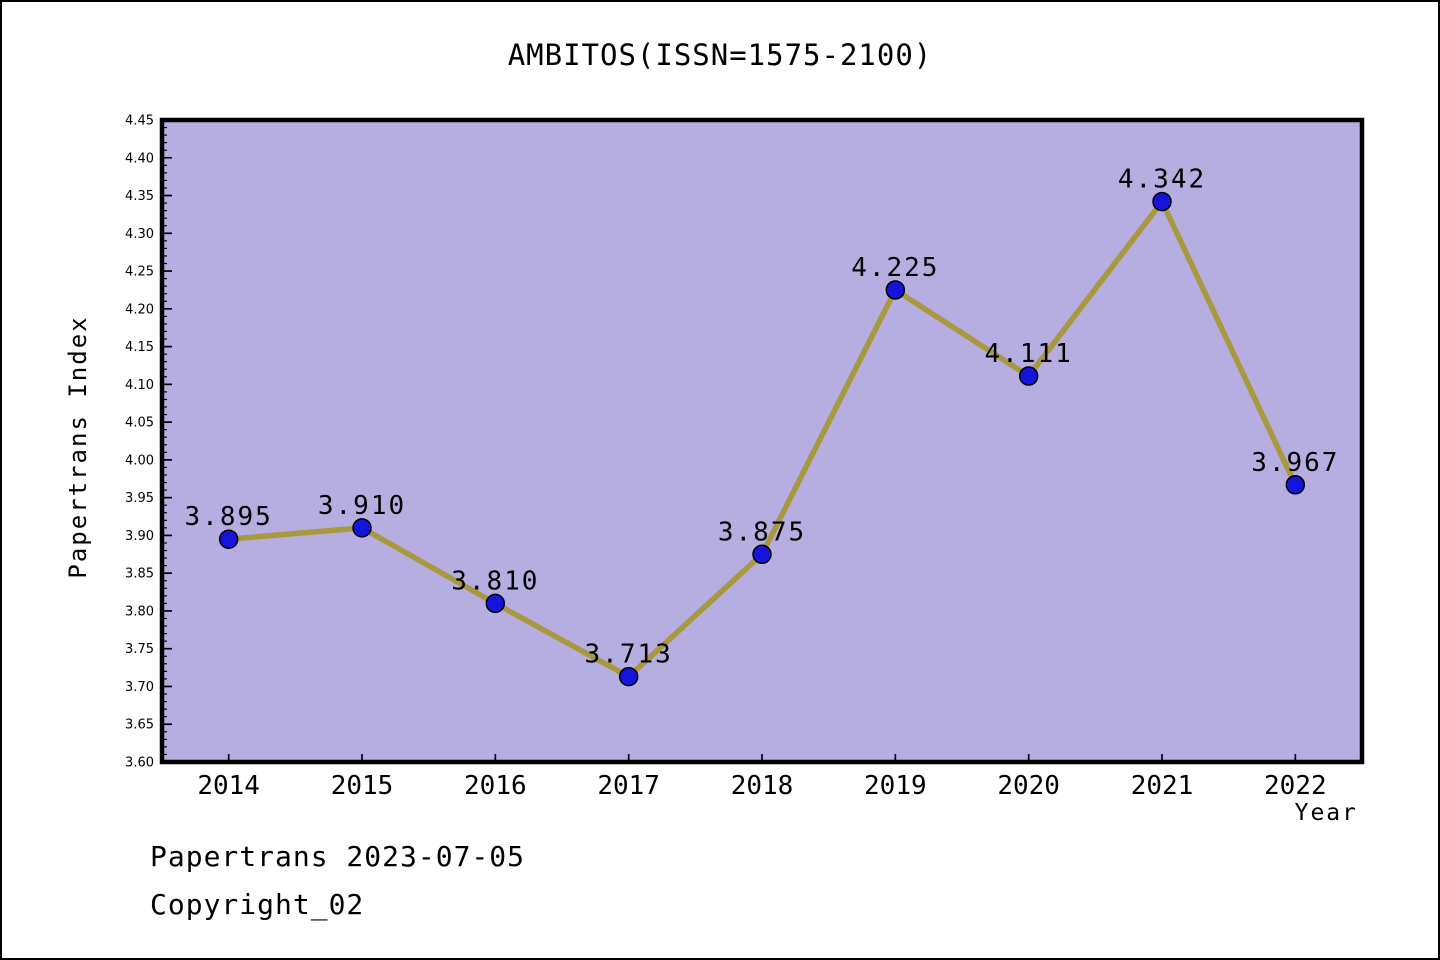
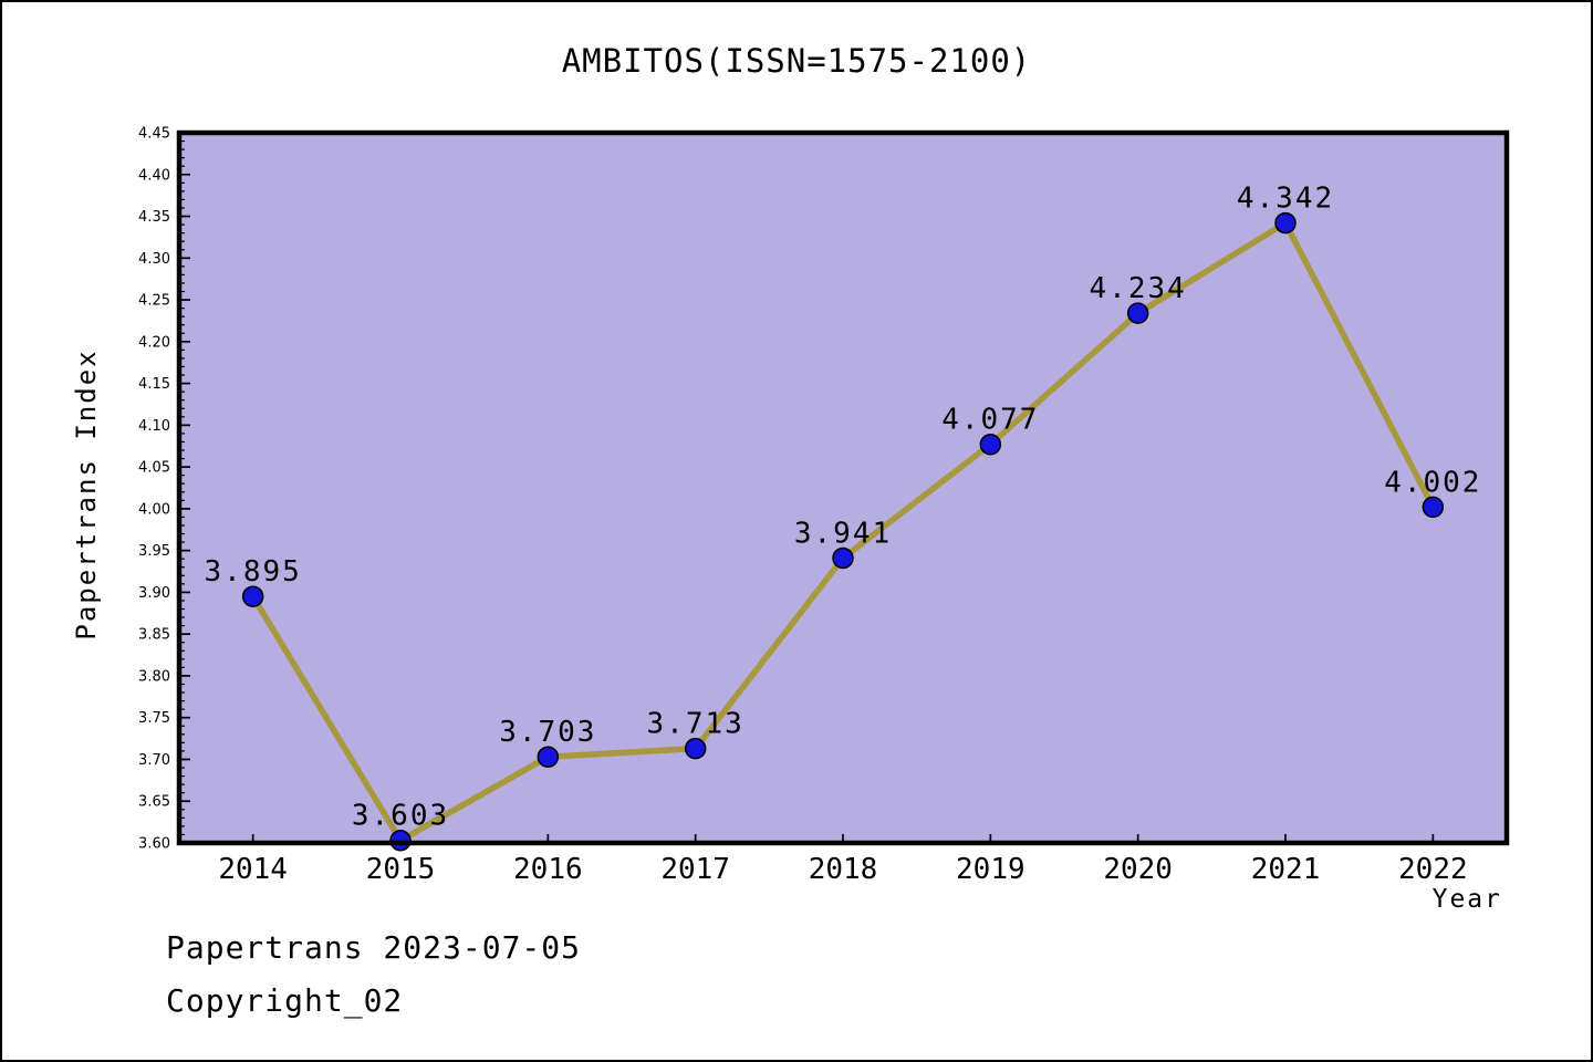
2015: 3.910 -> 3.603
2016: 3.810 -> 3.703
2018: 3.875 -> 3.941
2019: 4.225 -> 4.077
2020: 4.111 -> 4.234
2022: 3.967 -> 4.002
